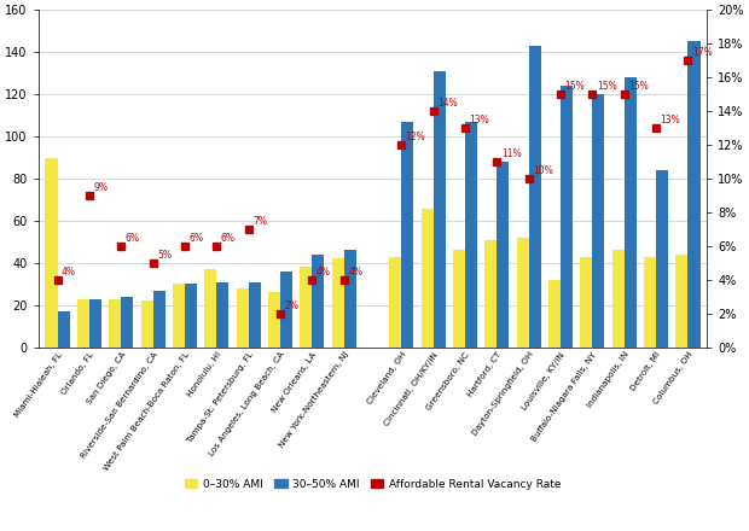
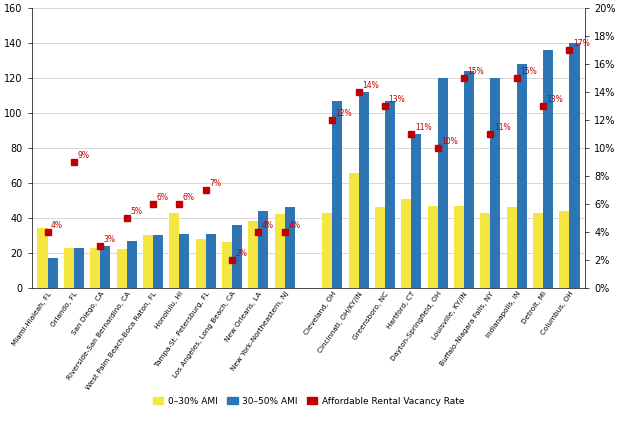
0–30% AMI/Miami-Hialeah, FL: 90 -> 34
Affordable Rental Vacancy Rate/San Diego, CA: 6% -> 3%
0–30% AMI/Honolulu, HI: 37 -> 43
30–50% AMI/Cincinnati, OH/KY/IN: 131 -> 112
0–30% AMI/Dayton-Springfield, OH: 52 -> 47
30–50% AMI/Dayton-Springfield, OH: 143 -> 120
0–30% AMI/Louisville, KY/IN: 32 -> 47
Affordable Rental Vacancy Rate/Buffalo-Niagara Falls, NY: 15% -> 11%
30–50% AMI/Detroit, MI: 84 -> 136
30–50% AMI/Columbus, OH: 145 -> 140
